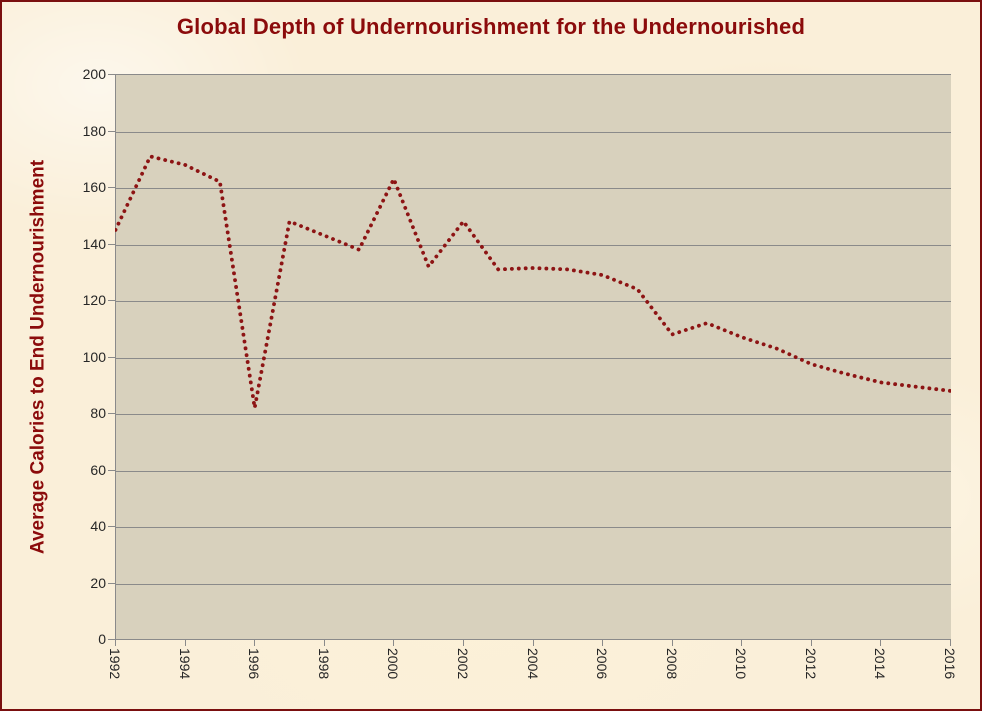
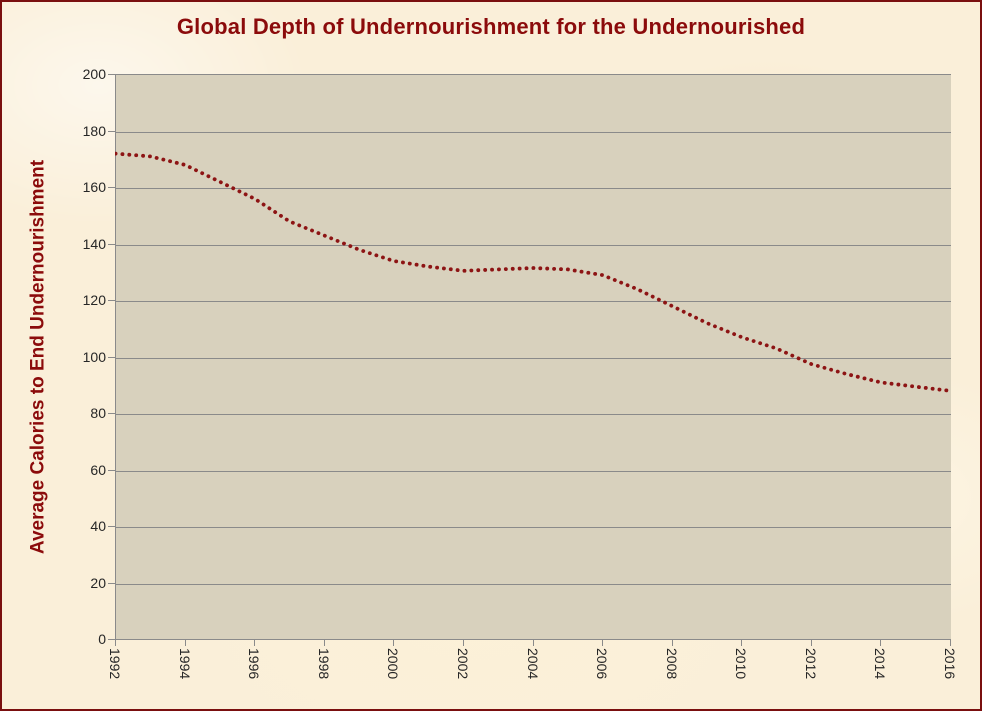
1992: 145 -> 172
1996: 82 -> 156
2000: 163 -> 134
2002: 148 -> 130
2008: 108 -> 118
